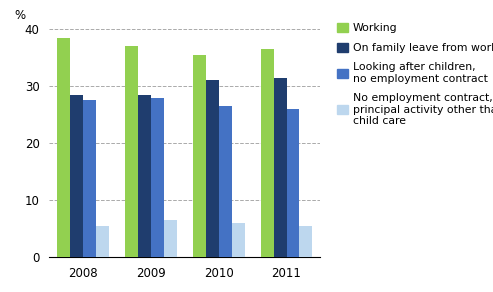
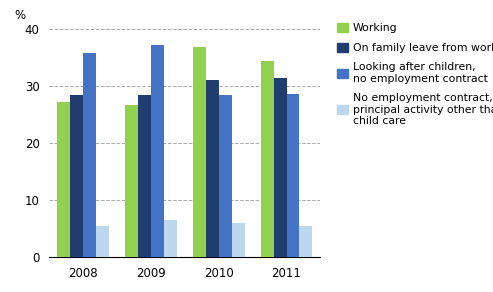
Working/2008: 38.5 -> 27.2
Looking after children, no employment contract/2008: 27.5 -> 35.8
Working/2009: 37.0 -> 26.6
Looking after children, no employment contract/2009: 28.0 -> 37.2
Working/2010: 35.5 -> 36.8
Looking after children, no employment contract/2010: 26.5 -> 28.4
Working/2011: 36.5 -> 34.4
Looking after children, no employment contract/2011: 26.0 -> 28.6
